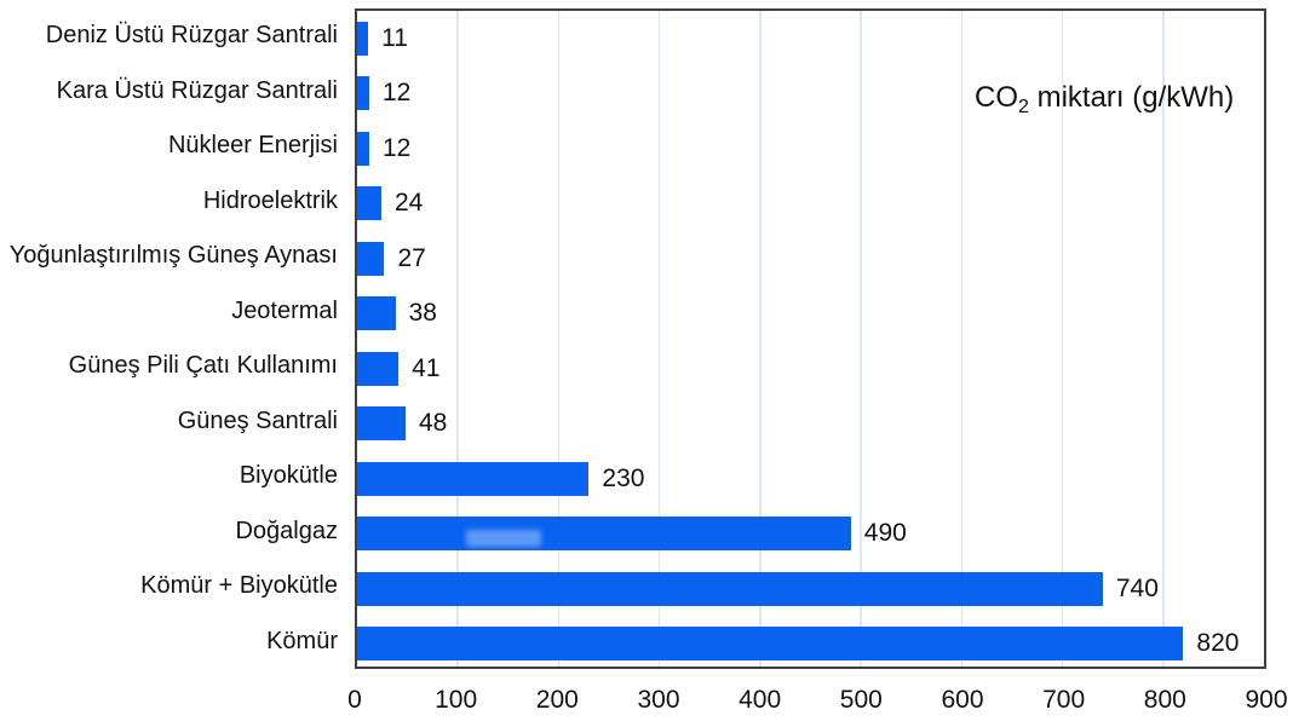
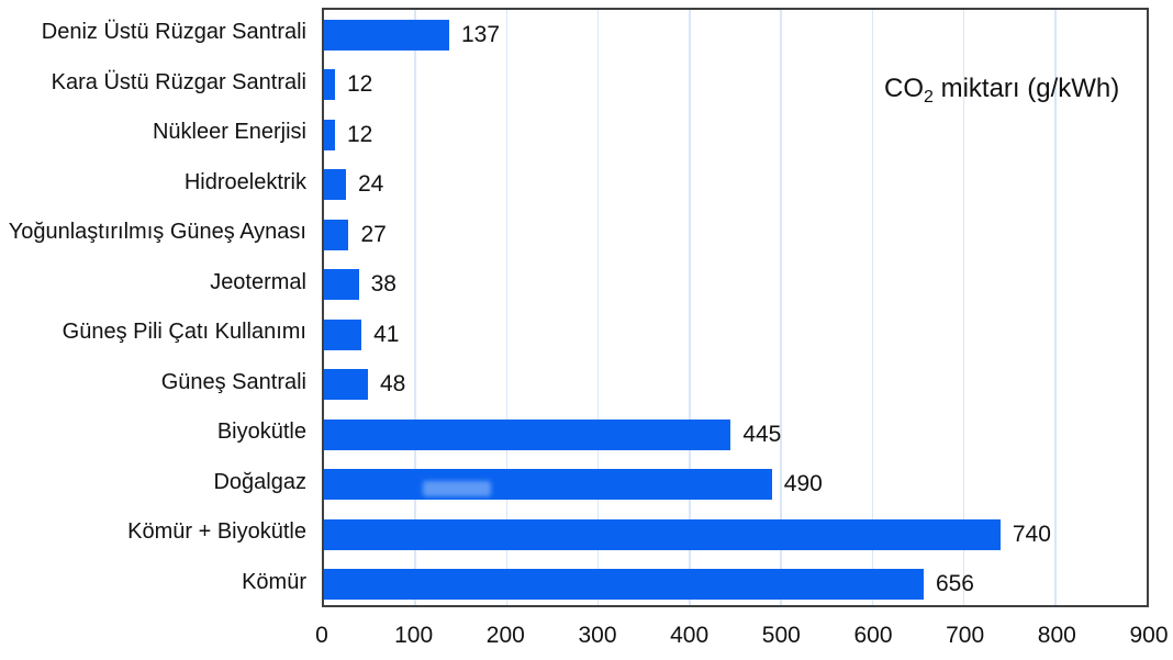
Deniz Üstü Rüzgar Santrali: 11 -> 137
Biyokütle: 230 -> 445
Kömür: 820 -> 656
